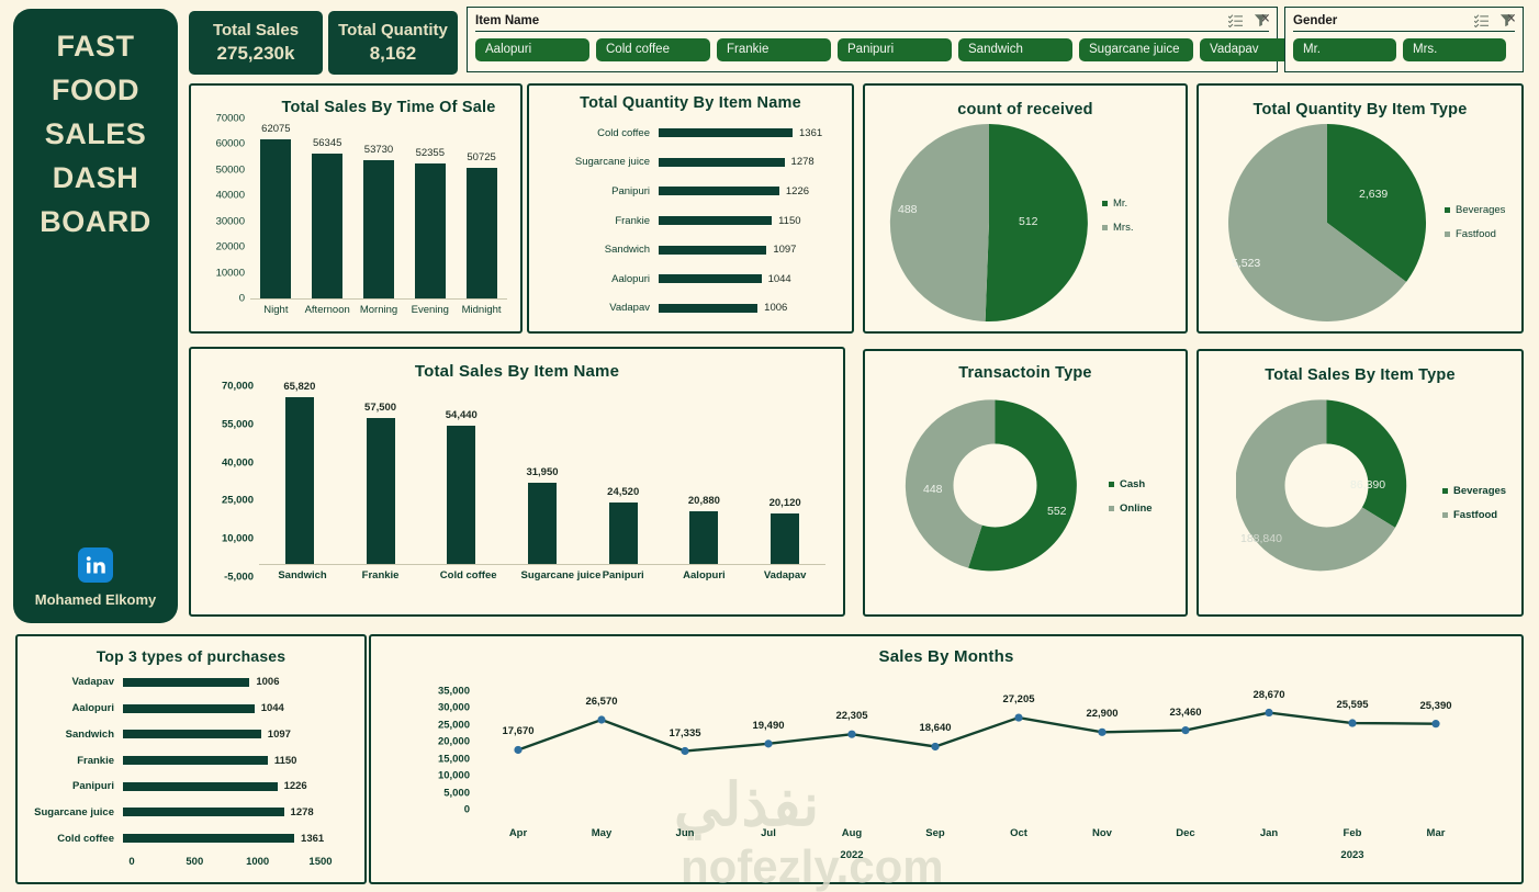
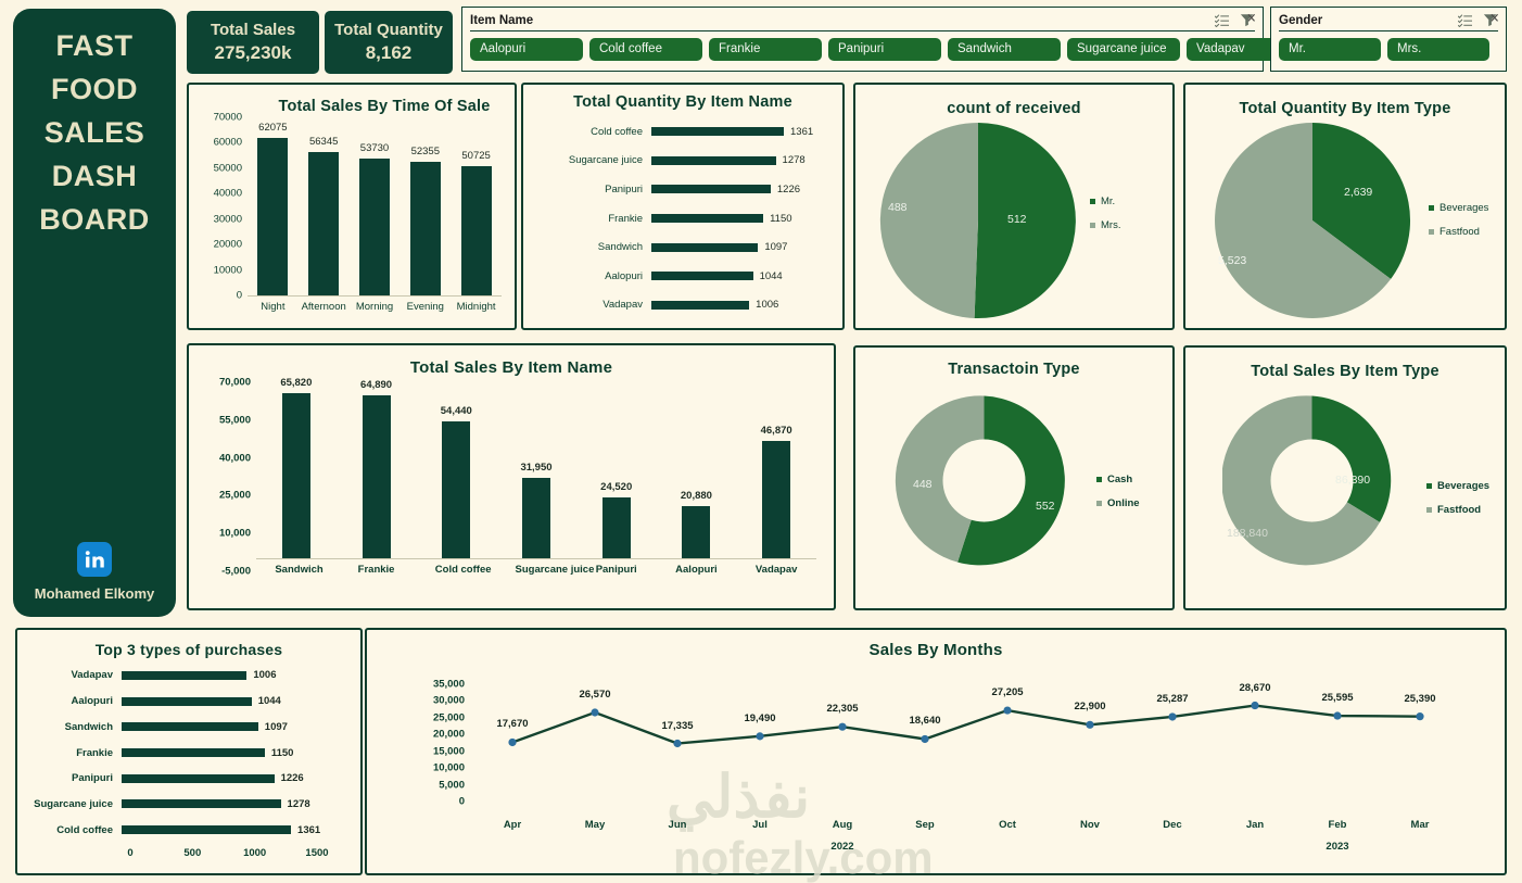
Total Sales By Item Name/Frankie: 57,500 -> 64,890
Total Sales By Item Name/Vadapav: 20,120 -> 46,870
Sales By Months/Dec: 23,460 -> 25,287
